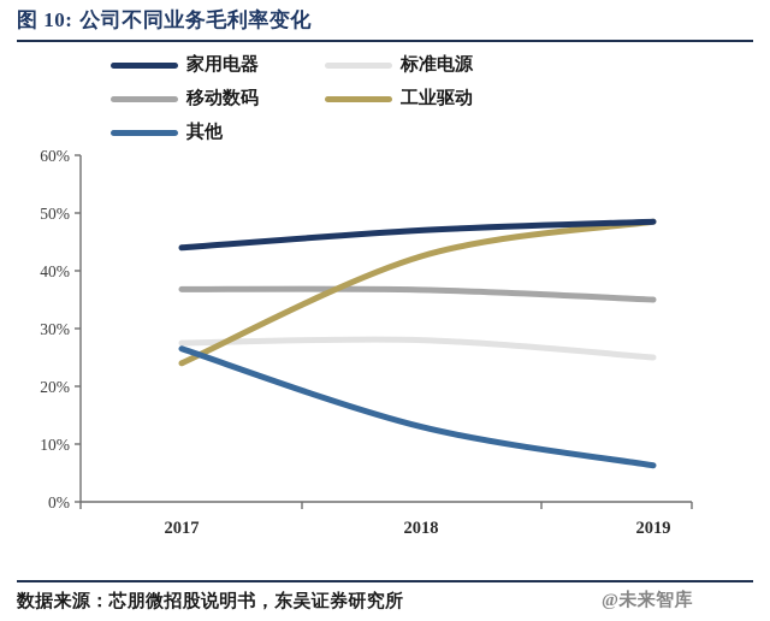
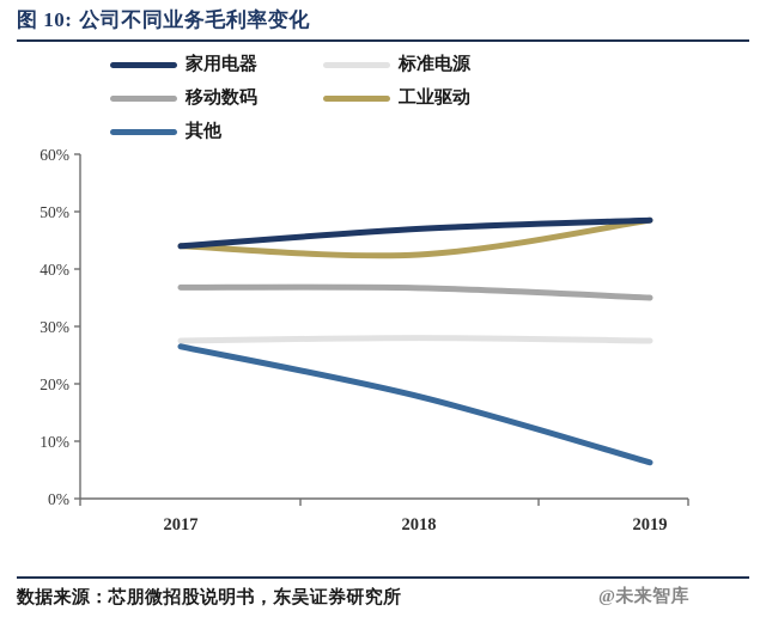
工业驱动/2017: 24% -> 44%
其他/2018: 13% -> 18%
标准电源/2019: 25% -> 28%
